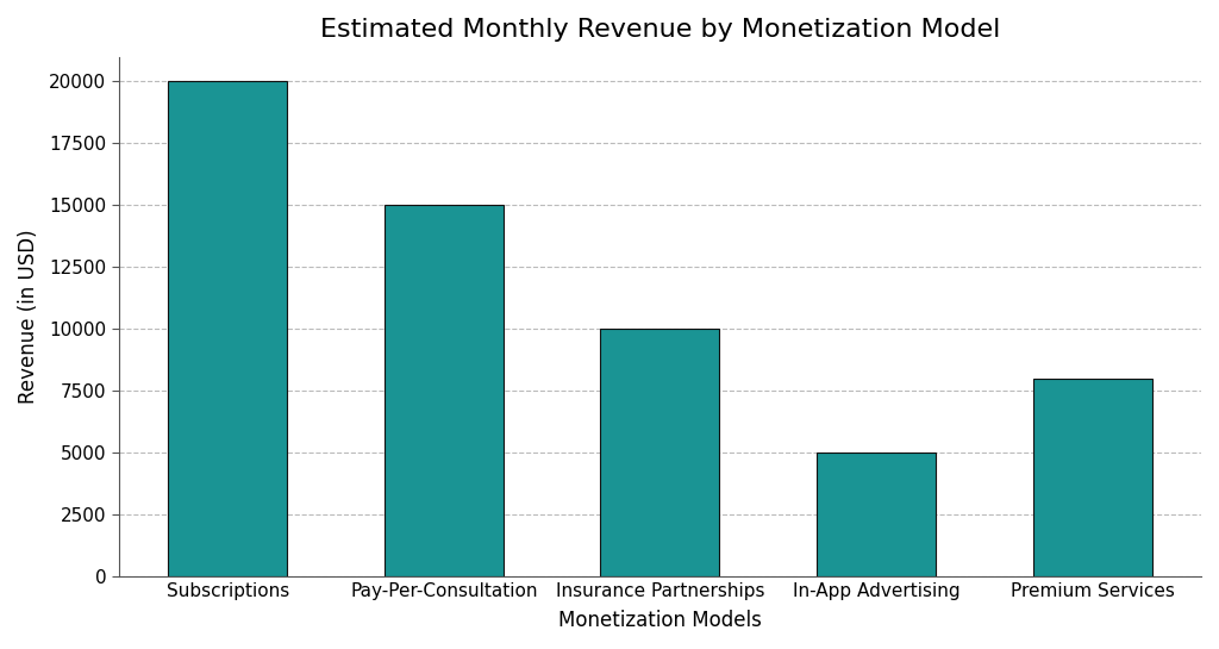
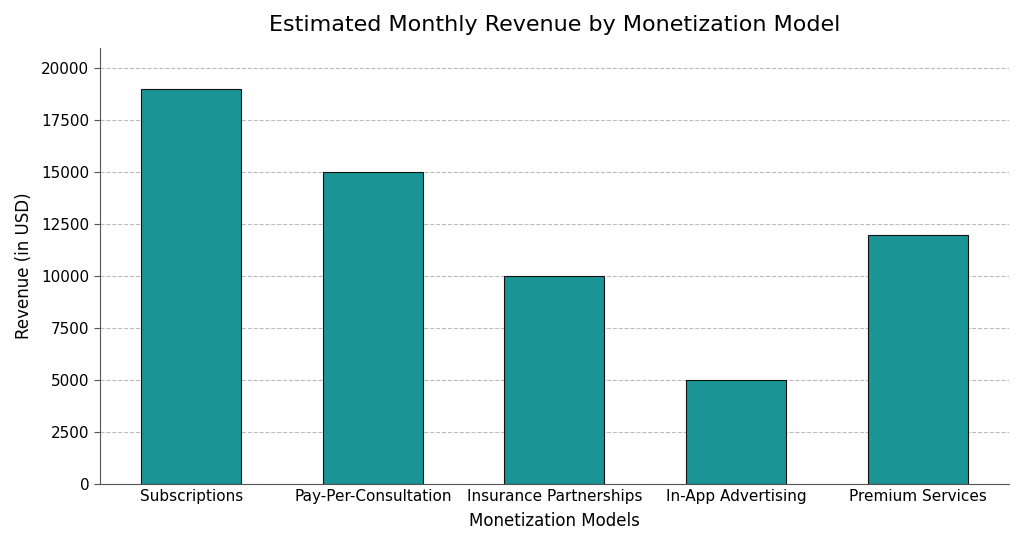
Subscriptions: 20000 -> 19000
Premium Services: 8000 -> 12000
